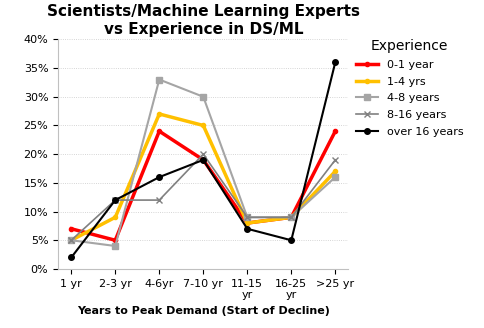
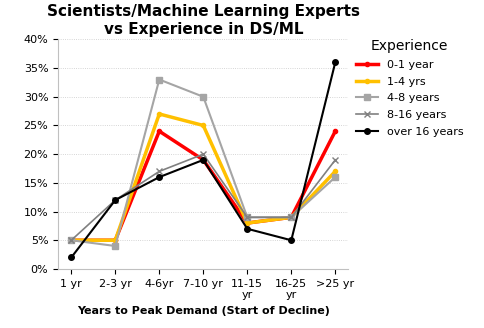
0-1 year/1 yr: 7% -> 5%
1-4 yrs/2-3 yr: 9% -> 5%
8-16 years/4-6yr: 12% -> 17%
